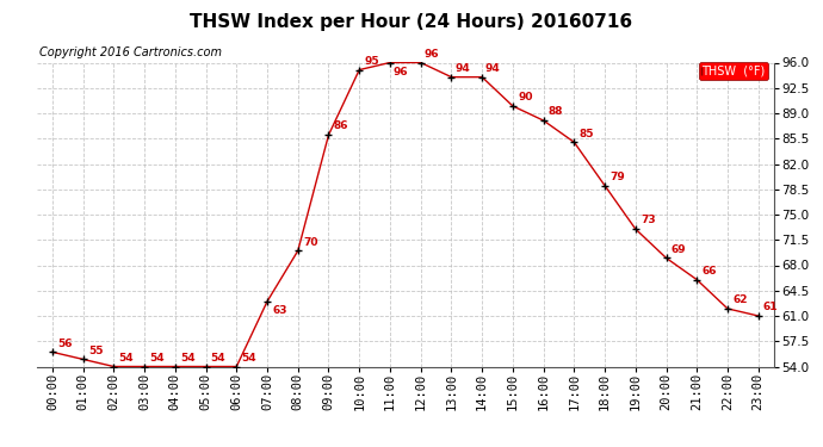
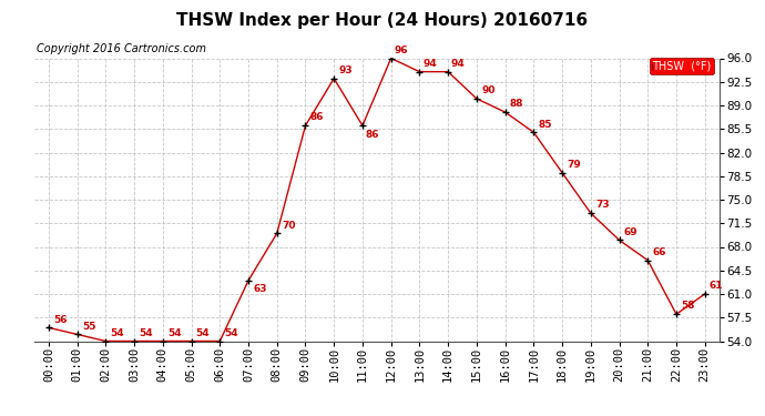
10:00: 95 -> 93
11:00: 96 -> 86
22:00: 62 -> 58
